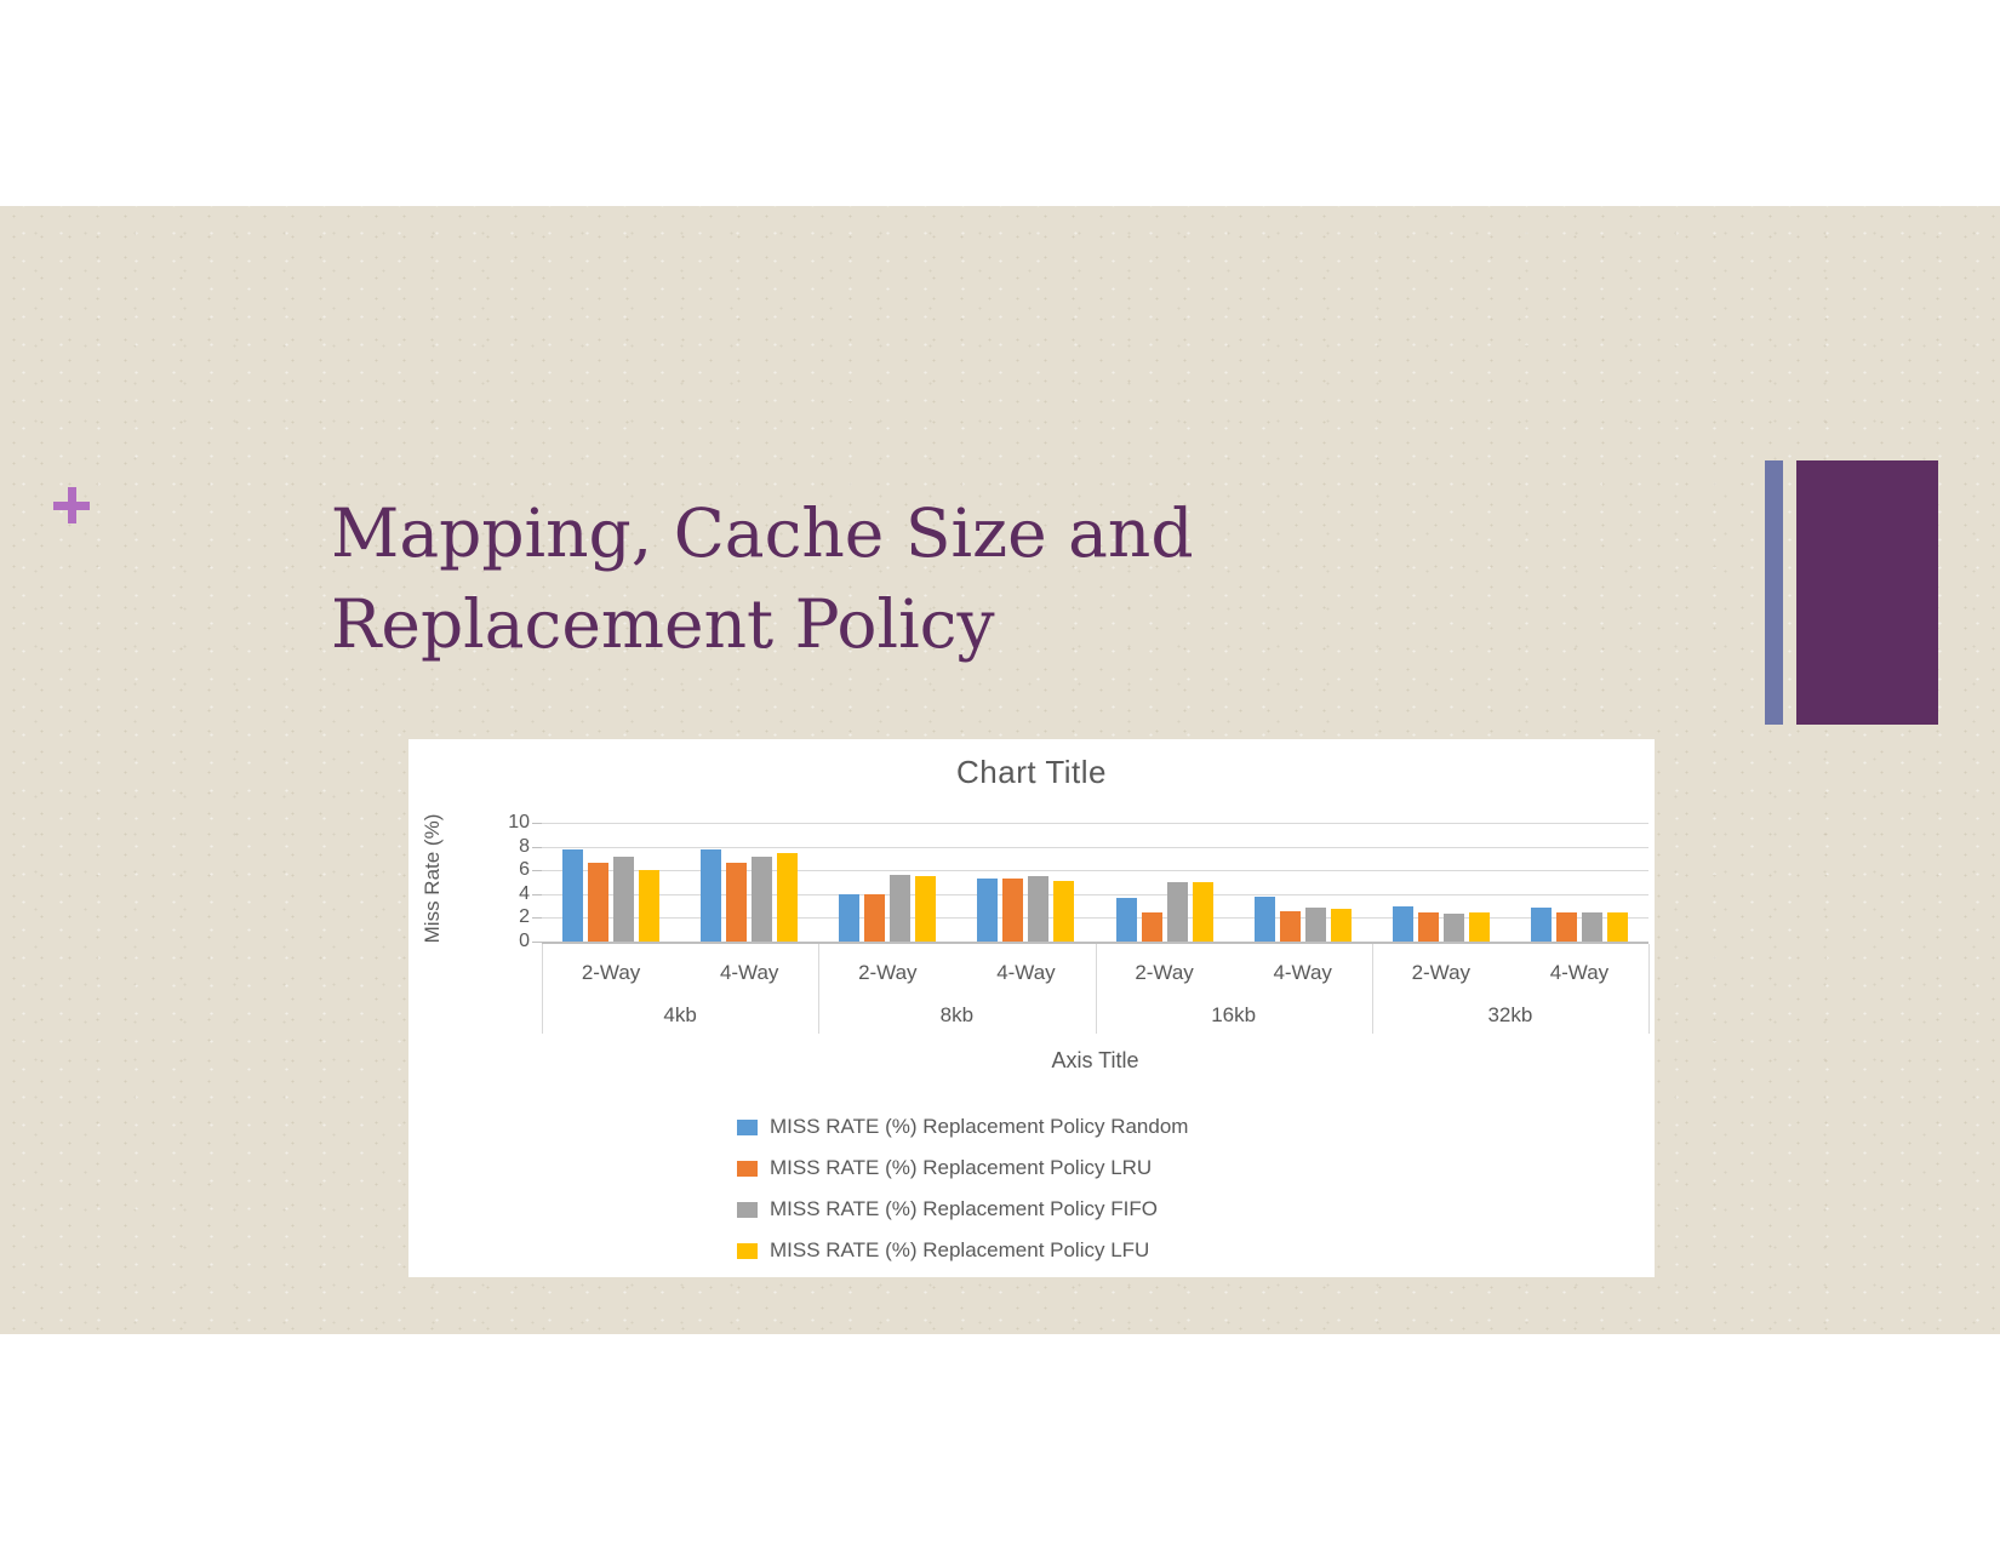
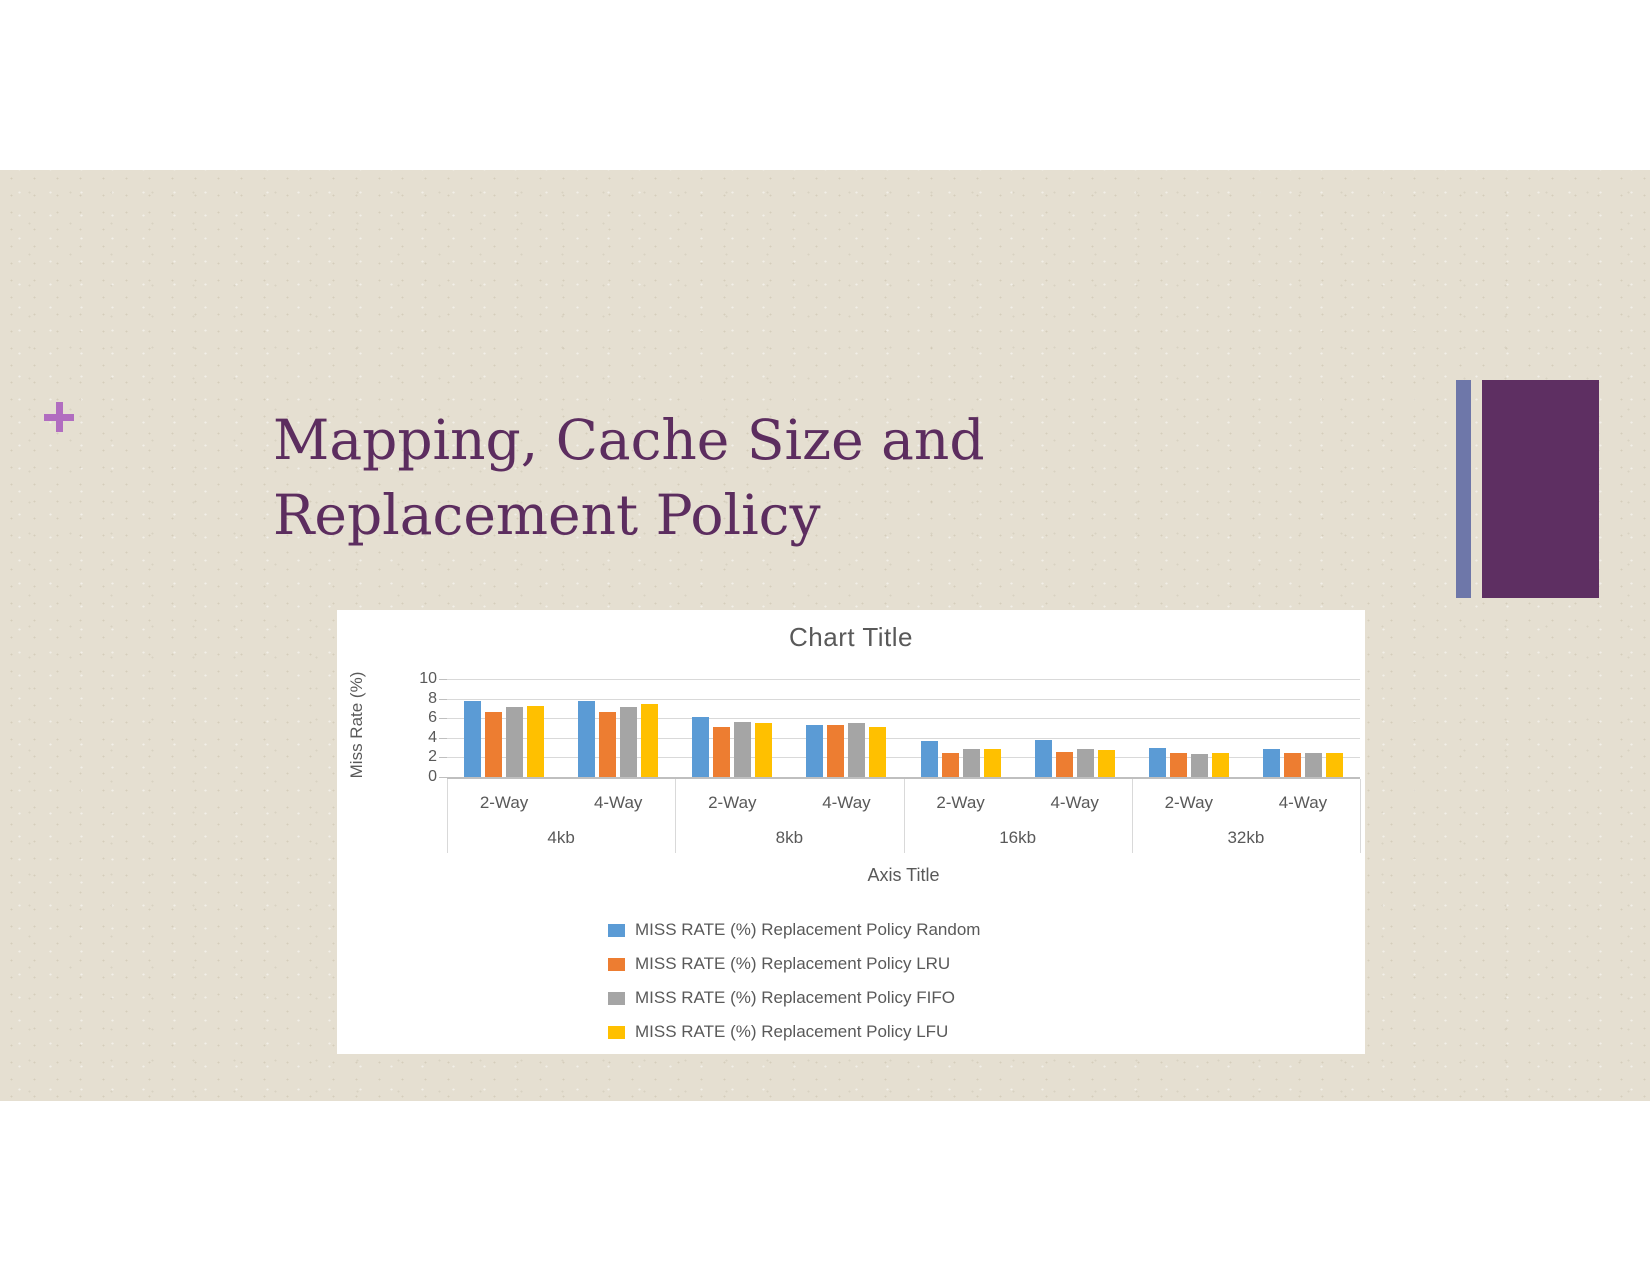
MISS RATE (%) Replacement Policy LFU/4kb 2-Way: 6 -> 7
MISS RATE (%) Replacement Policy Random/8kb 2-Way: 4 -> 6
MISS RATE (%) Replacement Policy LRU/8kb 2-Way: 4 -> 5
MISS RATE (%) Replacement Policy FIFO/16kb 2-Way: 5 -> 3
MISS RATE (%) Replacement Policy LFU/16kb 2-Way: 5 -> 3
